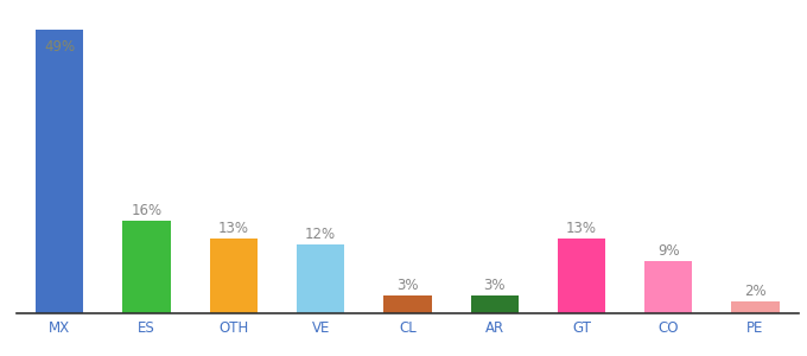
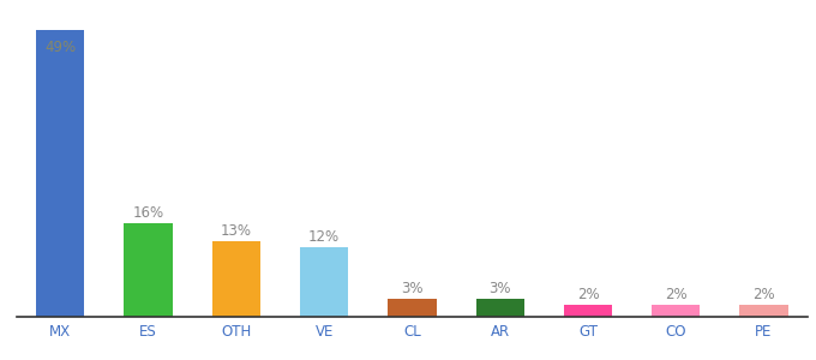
GT: 13% -> 2%
CO: 9% -> 2%
